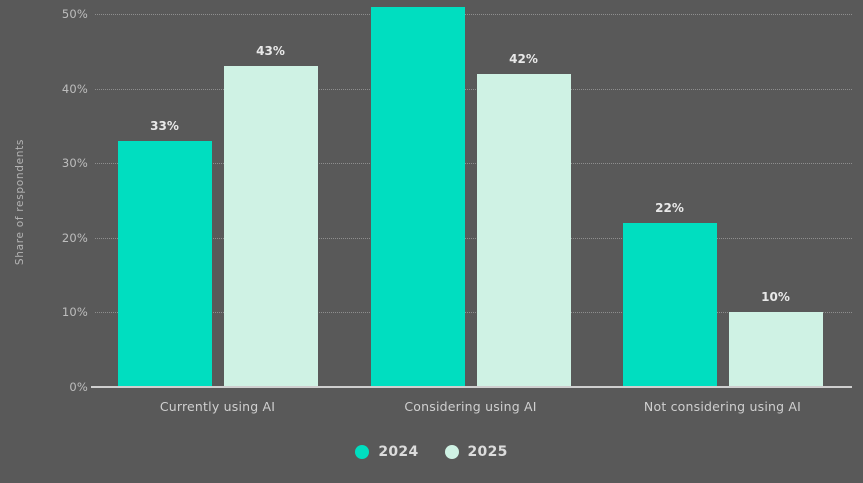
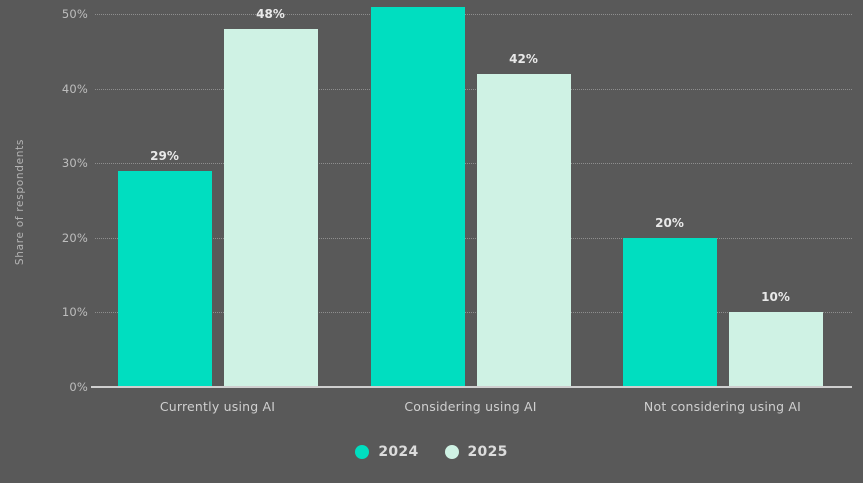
2024/Currently using AI: 33% -> 29%
2025/Currently using AI: 43% -> 48%
2024/Not considering using AI: 22% -> 20%
